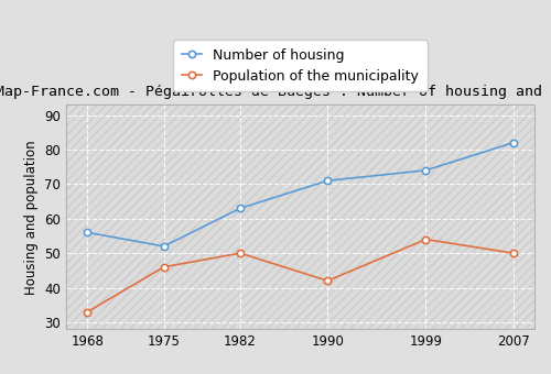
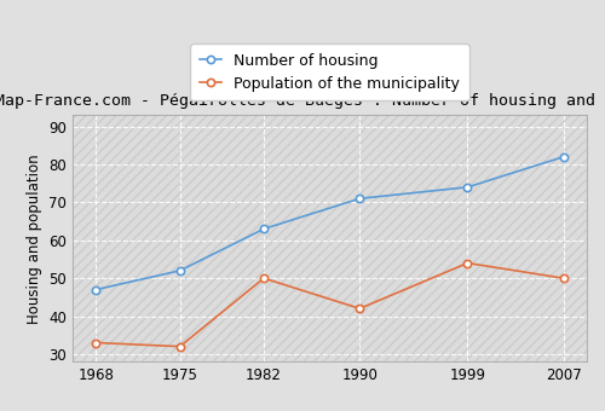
Number of housing/1968: 56 -> 47
Population of the municipality/1975: 46 -> 32
